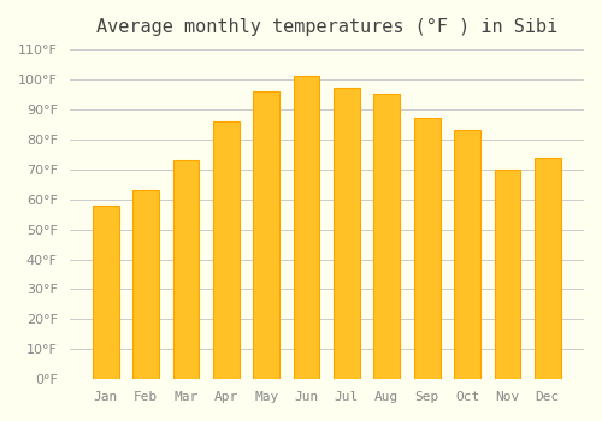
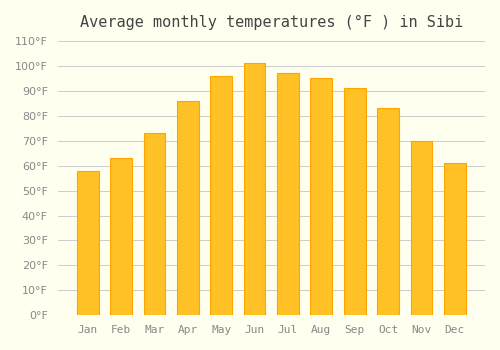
Sep: 87°F -> 91°F
Dec: 74°F -> 61°F
